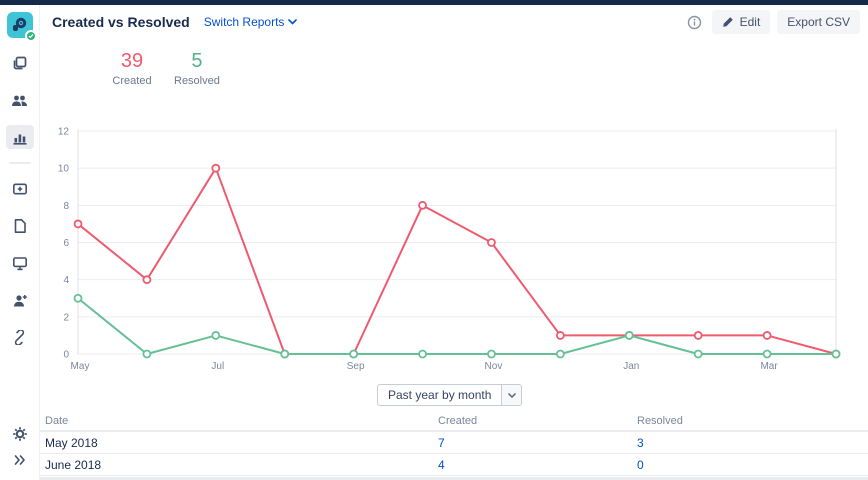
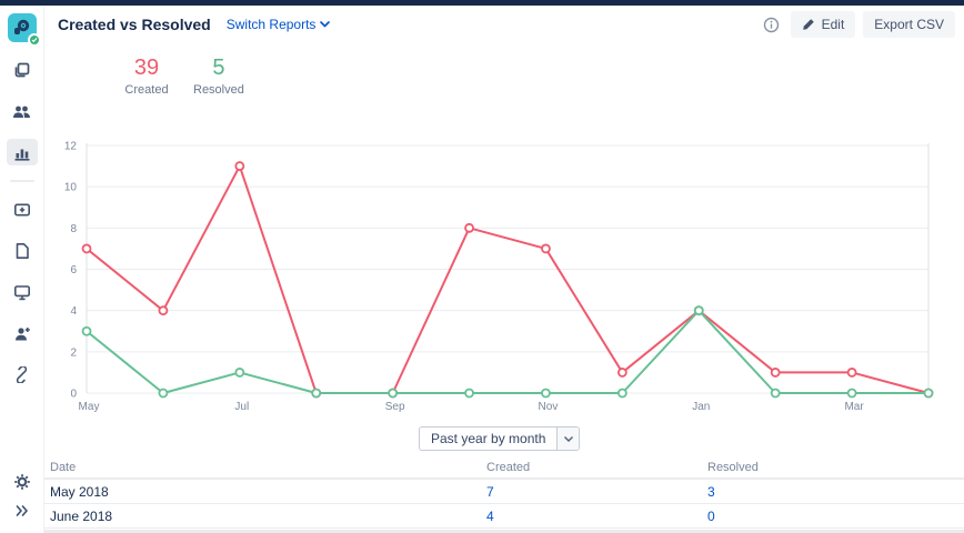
Created/Jul: 10 -> 11
Created/Nov: 6 -> 7
Created/Jan: 1 -> 4
Resolved/Jan: 1 -> 4
